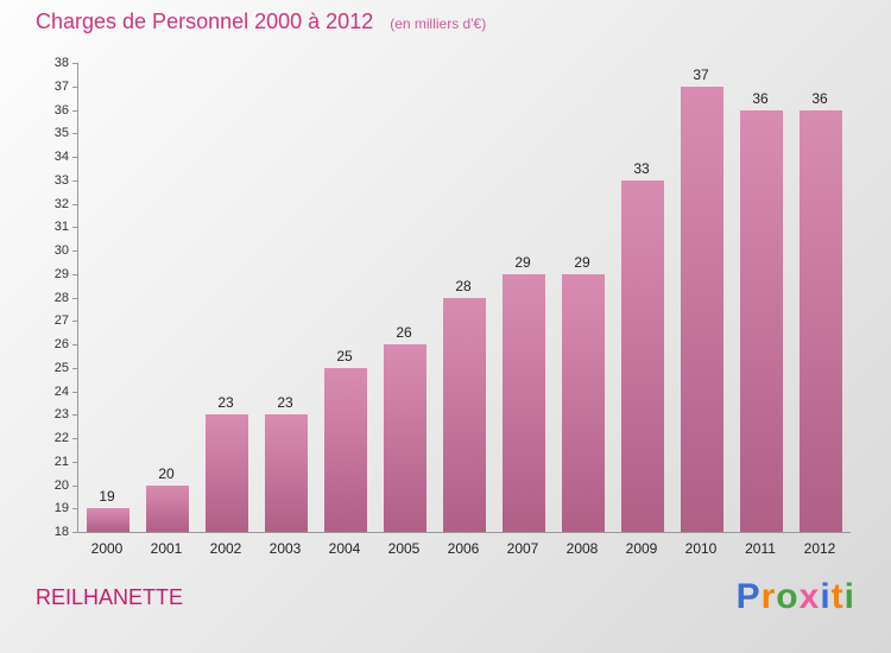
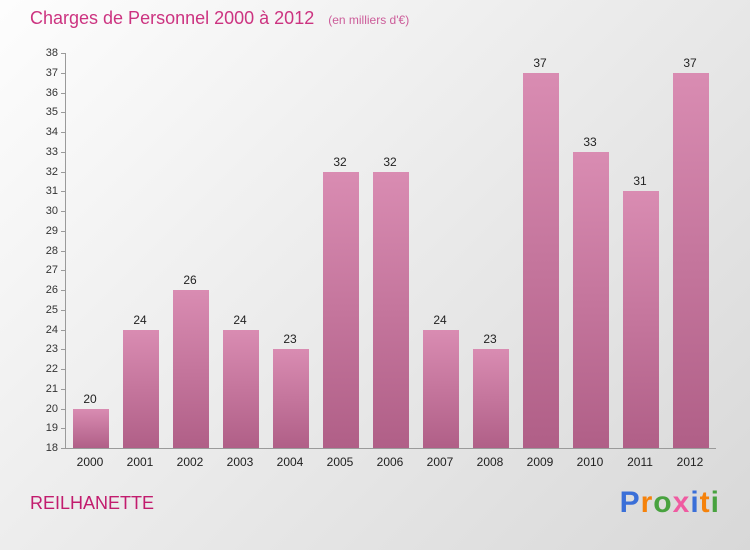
2000: 19 -> 20
2001: 20 -> 24
2002: 23 -> 26
2003: 23 -> 24
2004: 25 -> 23
2005: 26 -> 32
2006: 28 -> 32
2007: 29 -> 24
2008: 29 -> 23
2009: 33 -> 37
2010: 37 -> 33
2011: 36 -> 31
2012: 36 -> 37
